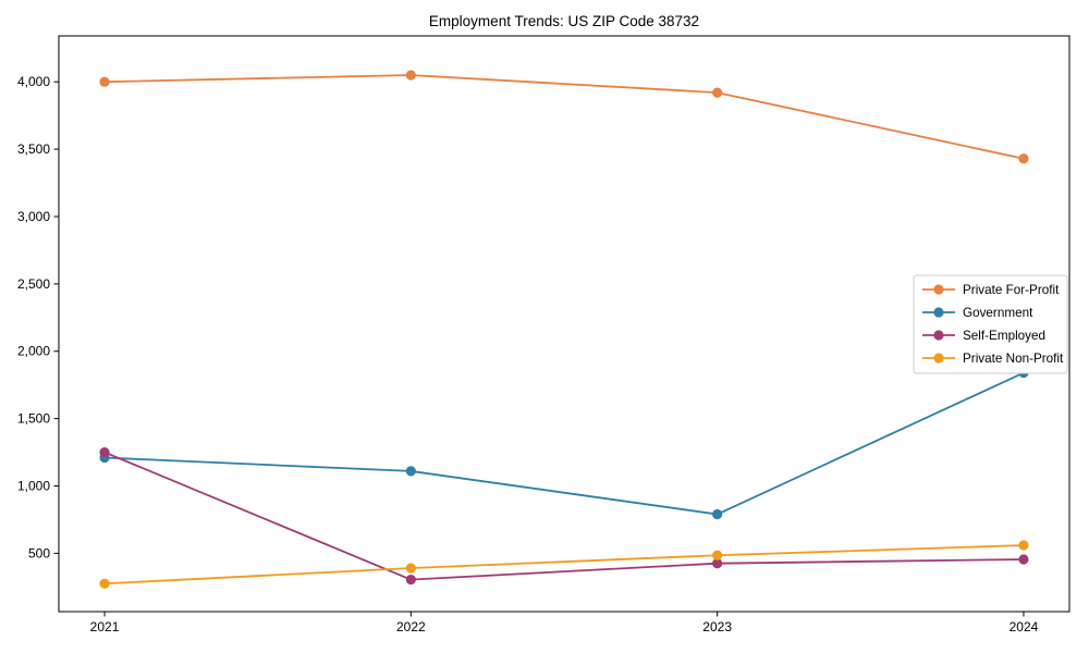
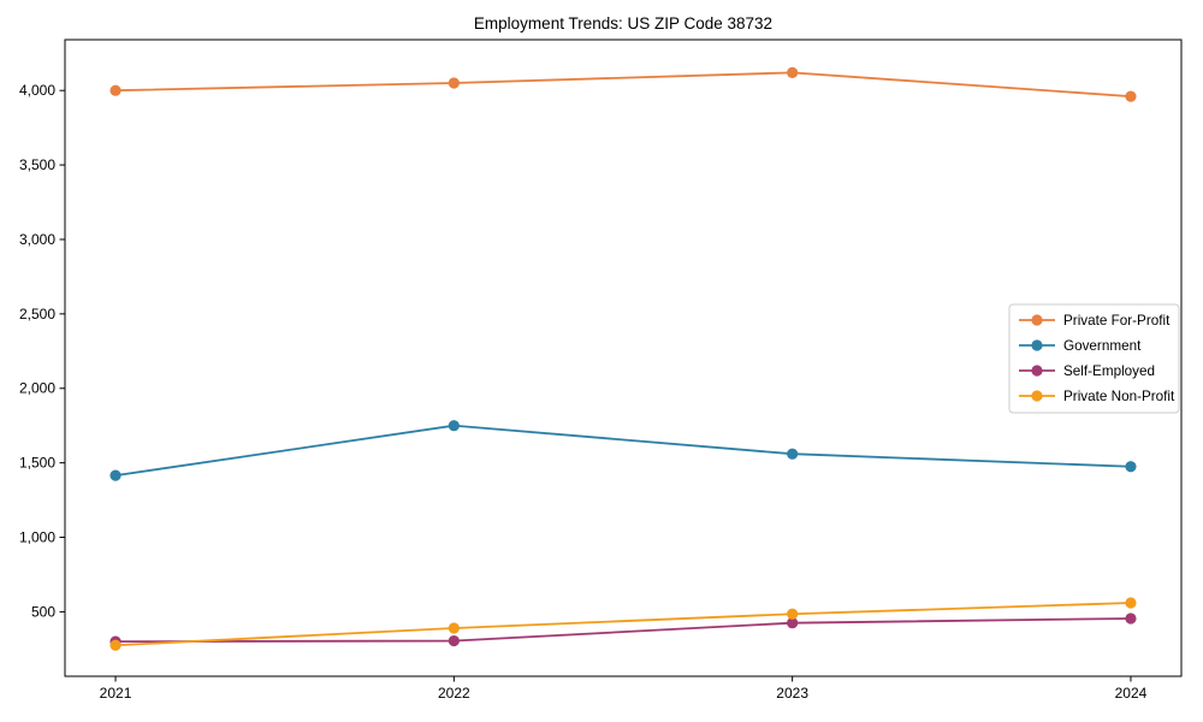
Government/2021: 1210 -> 1420
Self-Employed/2021: 1250 -> 300
Government/2022: 1110 -> 1750
Private For-Profit/2023: 3920 -> 4120
Government/2023: 790 -> 1560
Private For-Profit/2024: 3430 -> 3960
Government/2024: 1840 -> 1480
